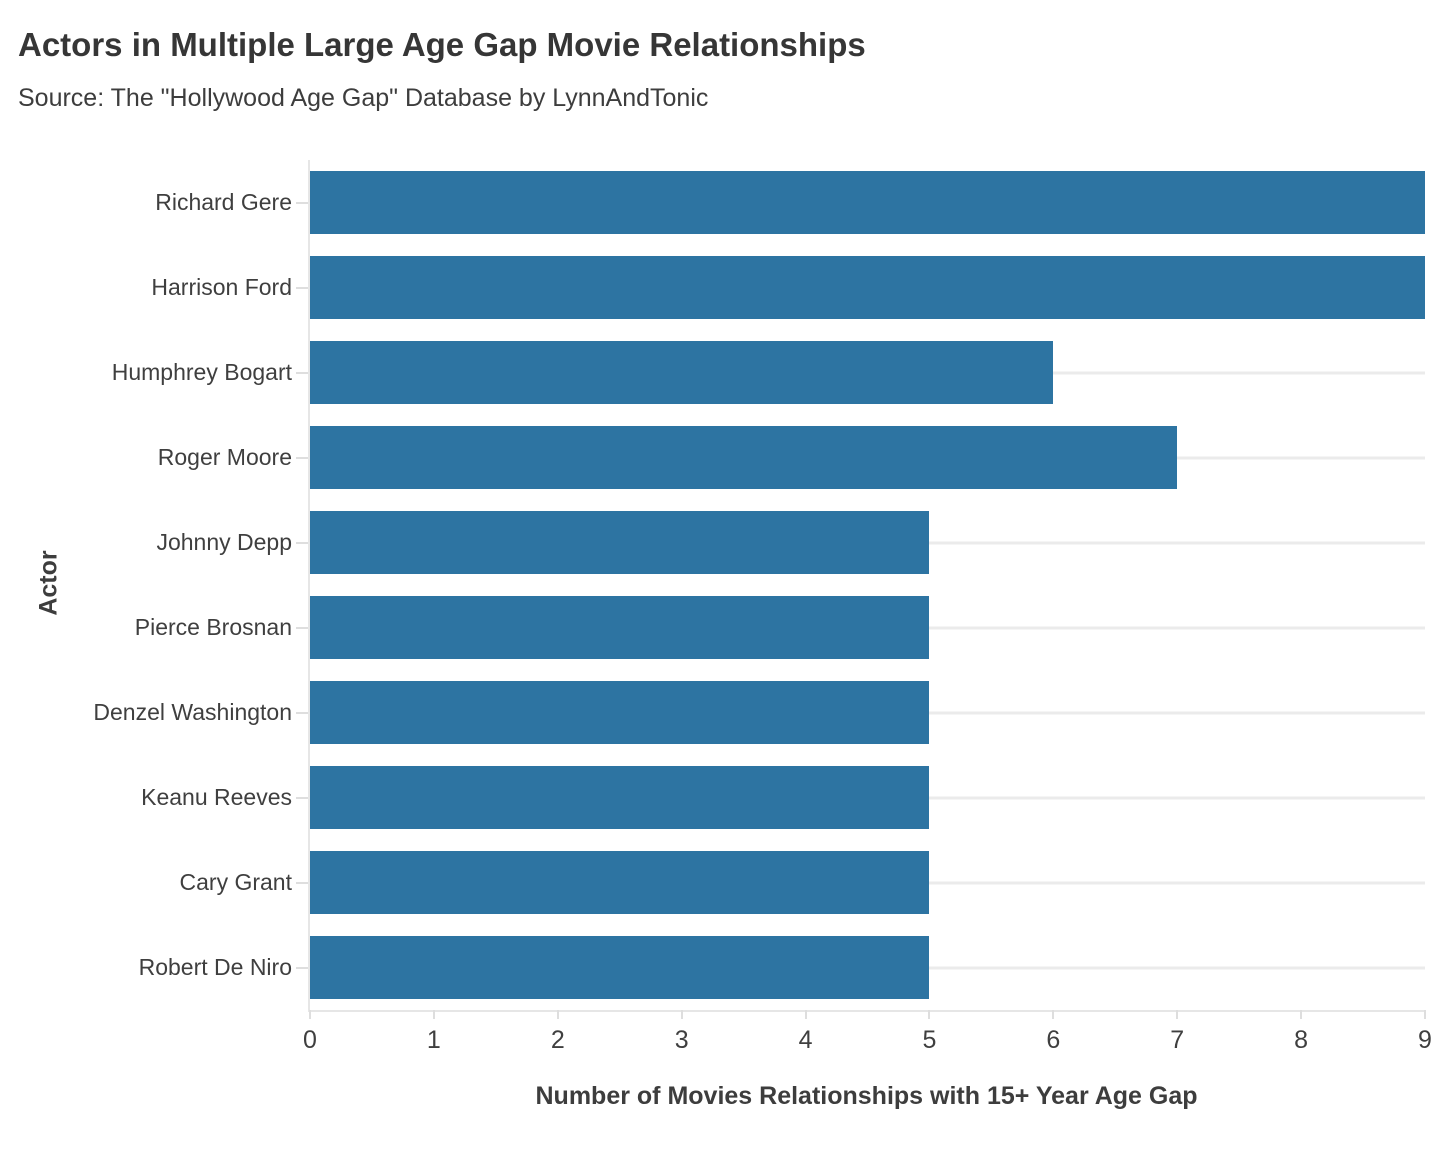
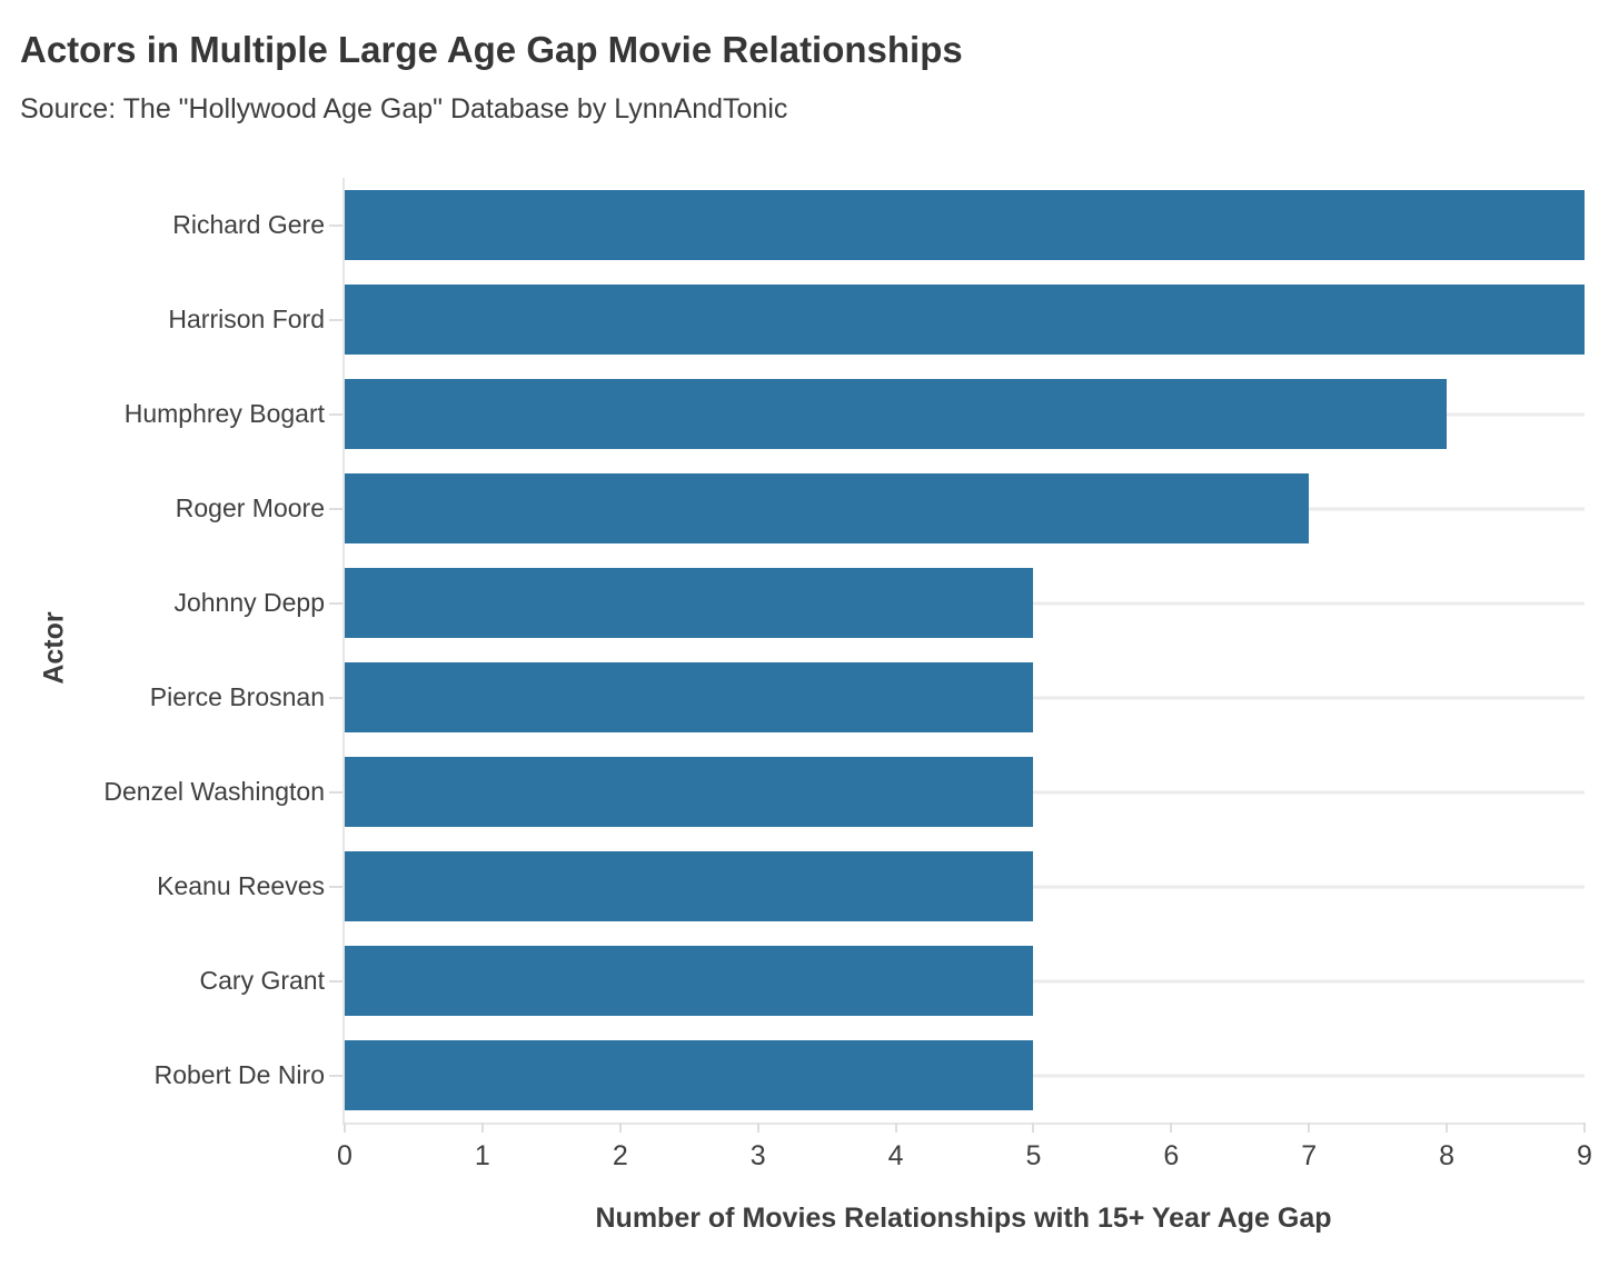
Humphrey Bogart: 6 -> 8
